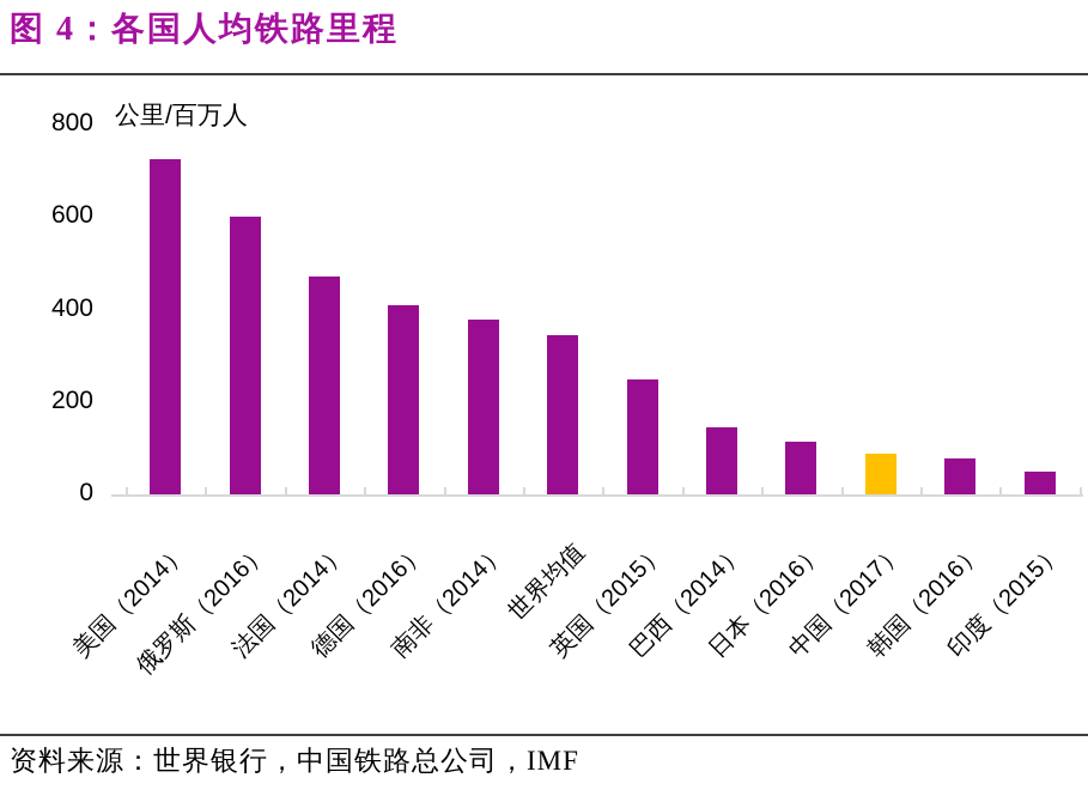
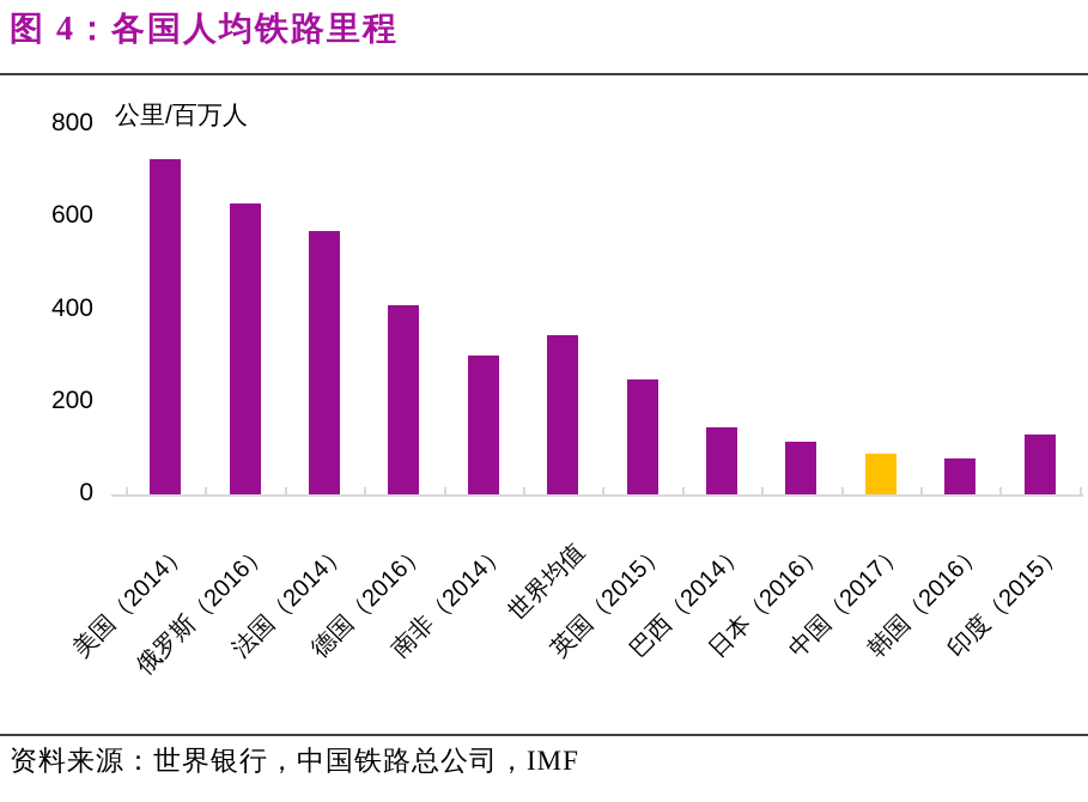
俄罗斯（2016）: 600 -> 630
法国（2014）: 470 -> 570
南非（2014）: 380 -> 300
印度（2015）: 50 -> 130
